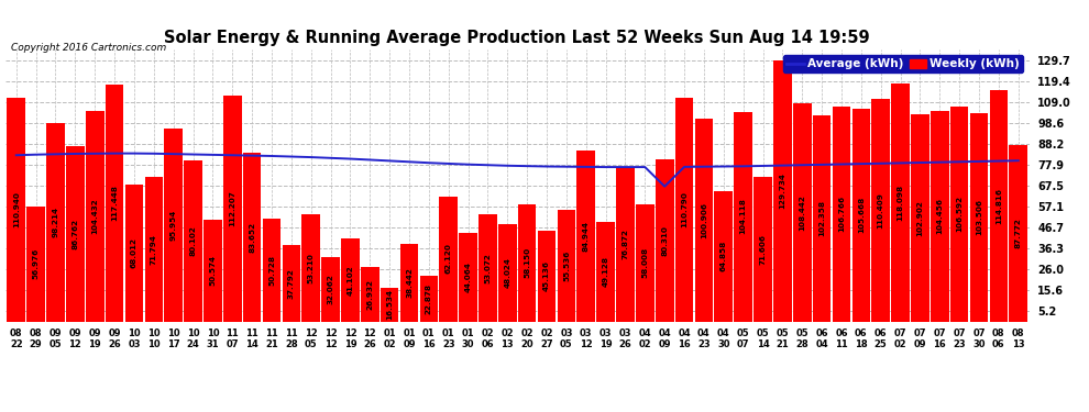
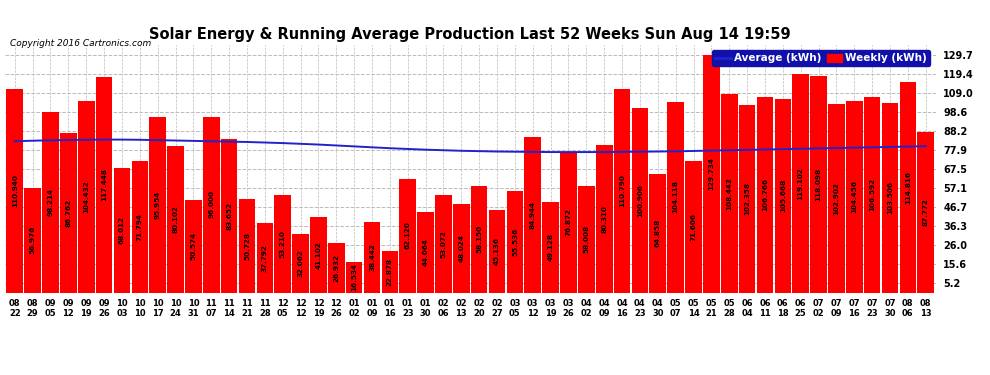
Weekly (kWh)/11 07: 112.207 -> 96.000
Average (kWh)/04 09: 67 -> 77
Weekly (kWh)/06 25: 110.409 -> 119.102
